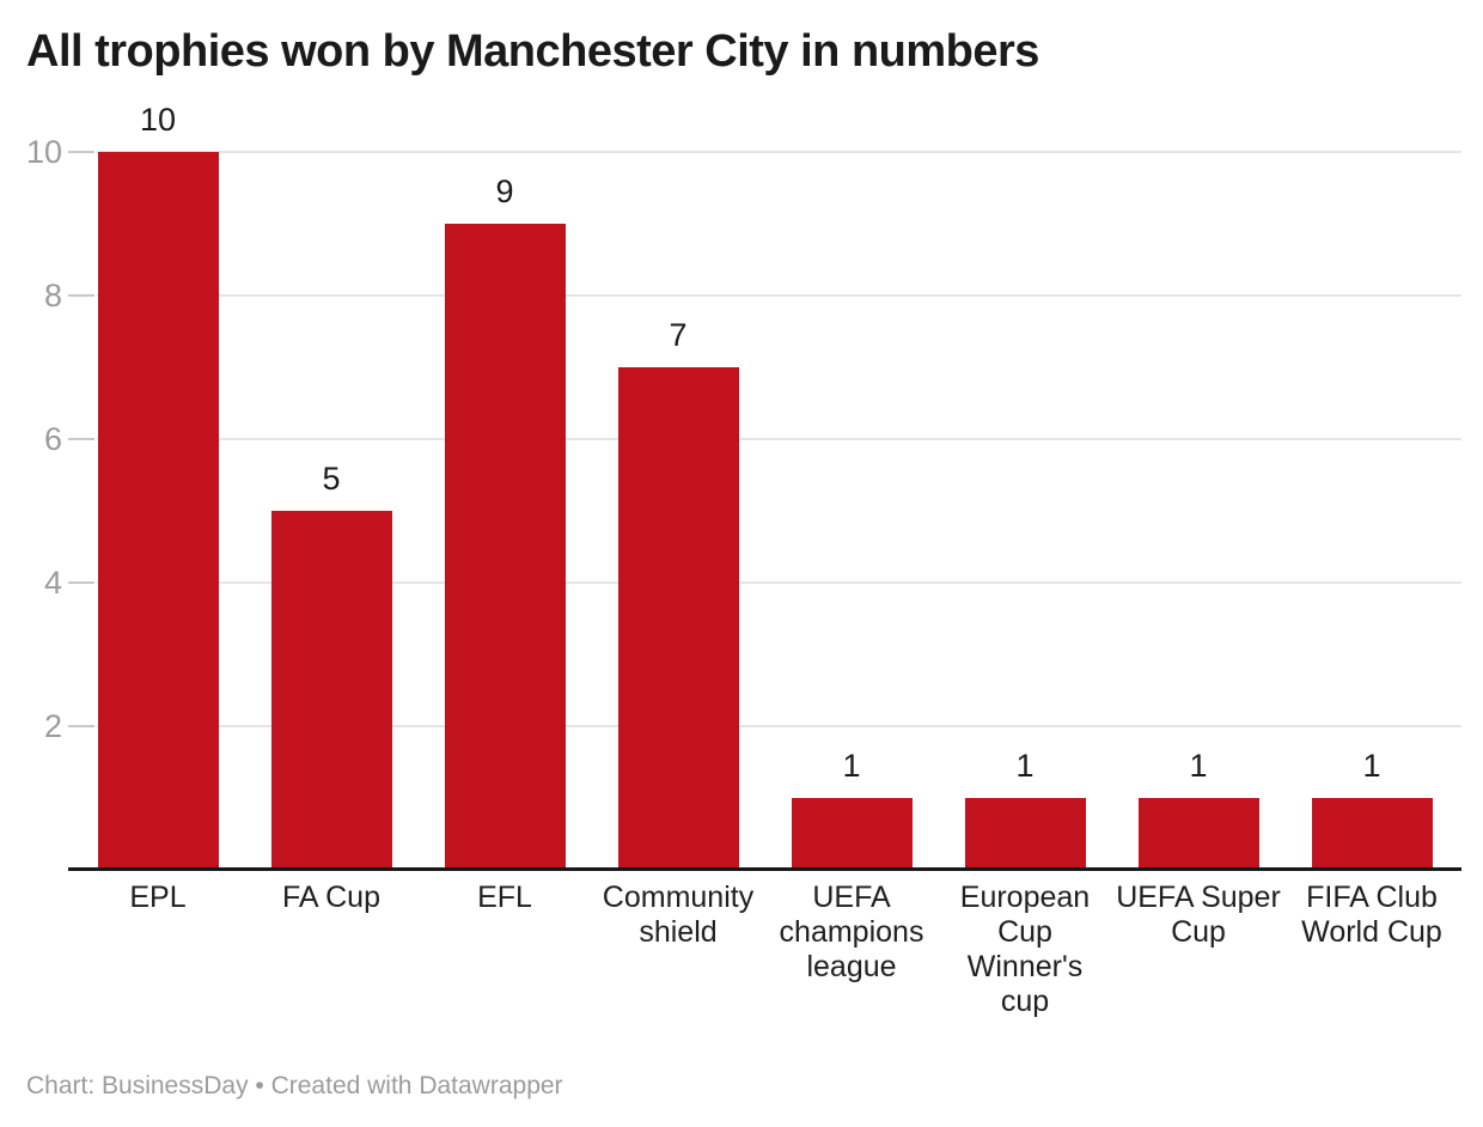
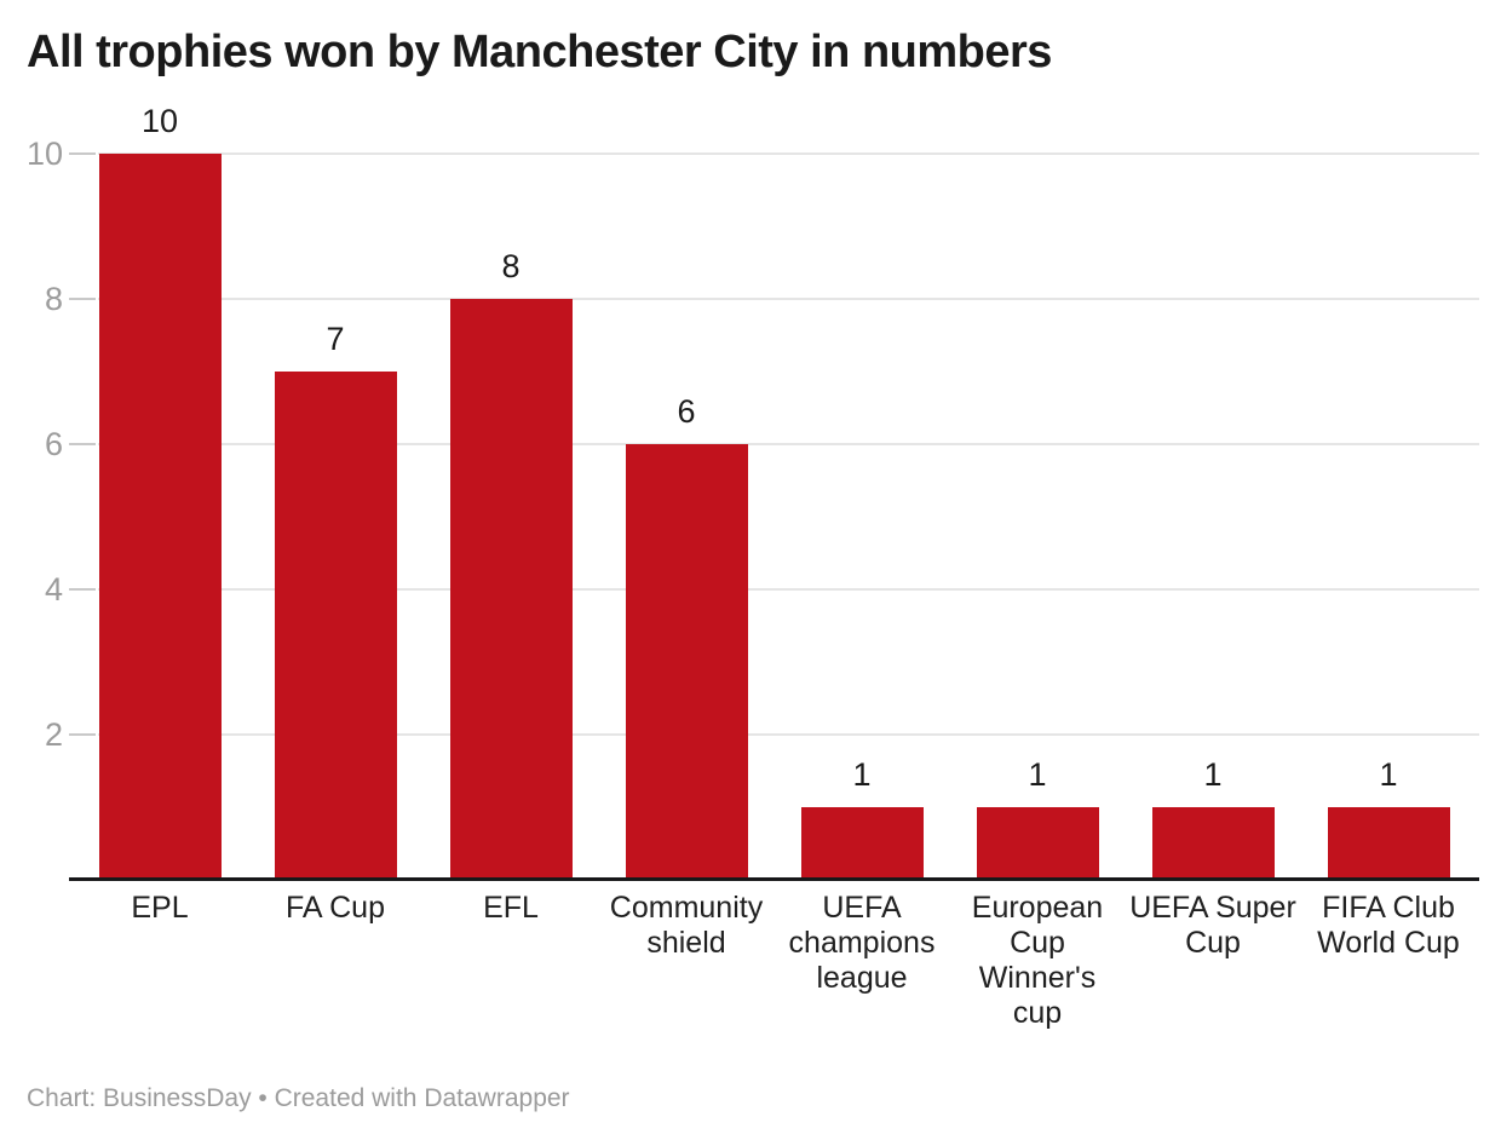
FA Cup: 5 -> 7
EFL: 9 -> 8
Community shield: 7 -> 6
